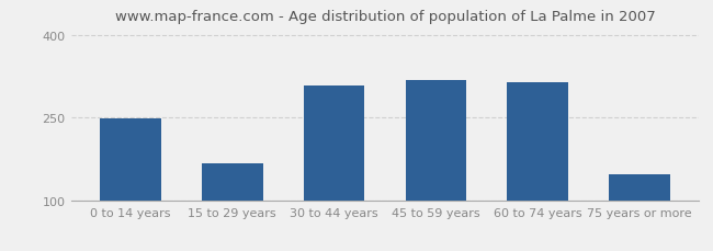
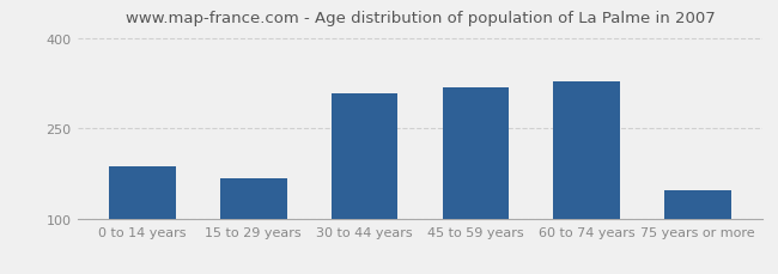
0 to 14 years: 248 -> 188
60 to 74 years: 315 -> 328
